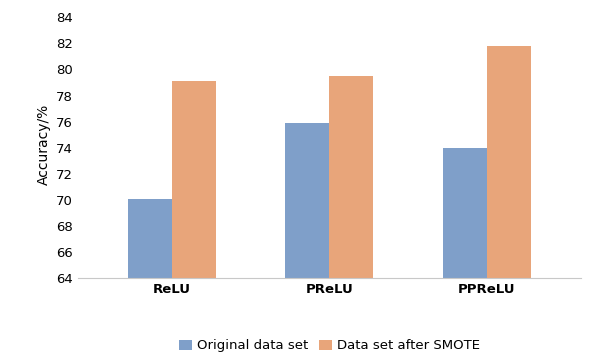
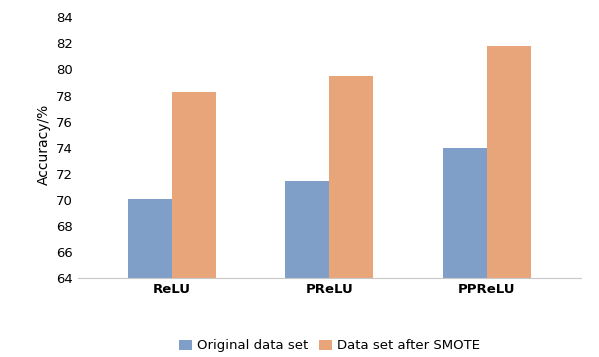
Data set after SMOTE/ReLU: 79.1 -> 78.3
Original data set/PReLU: 75.9 -> 71.5
